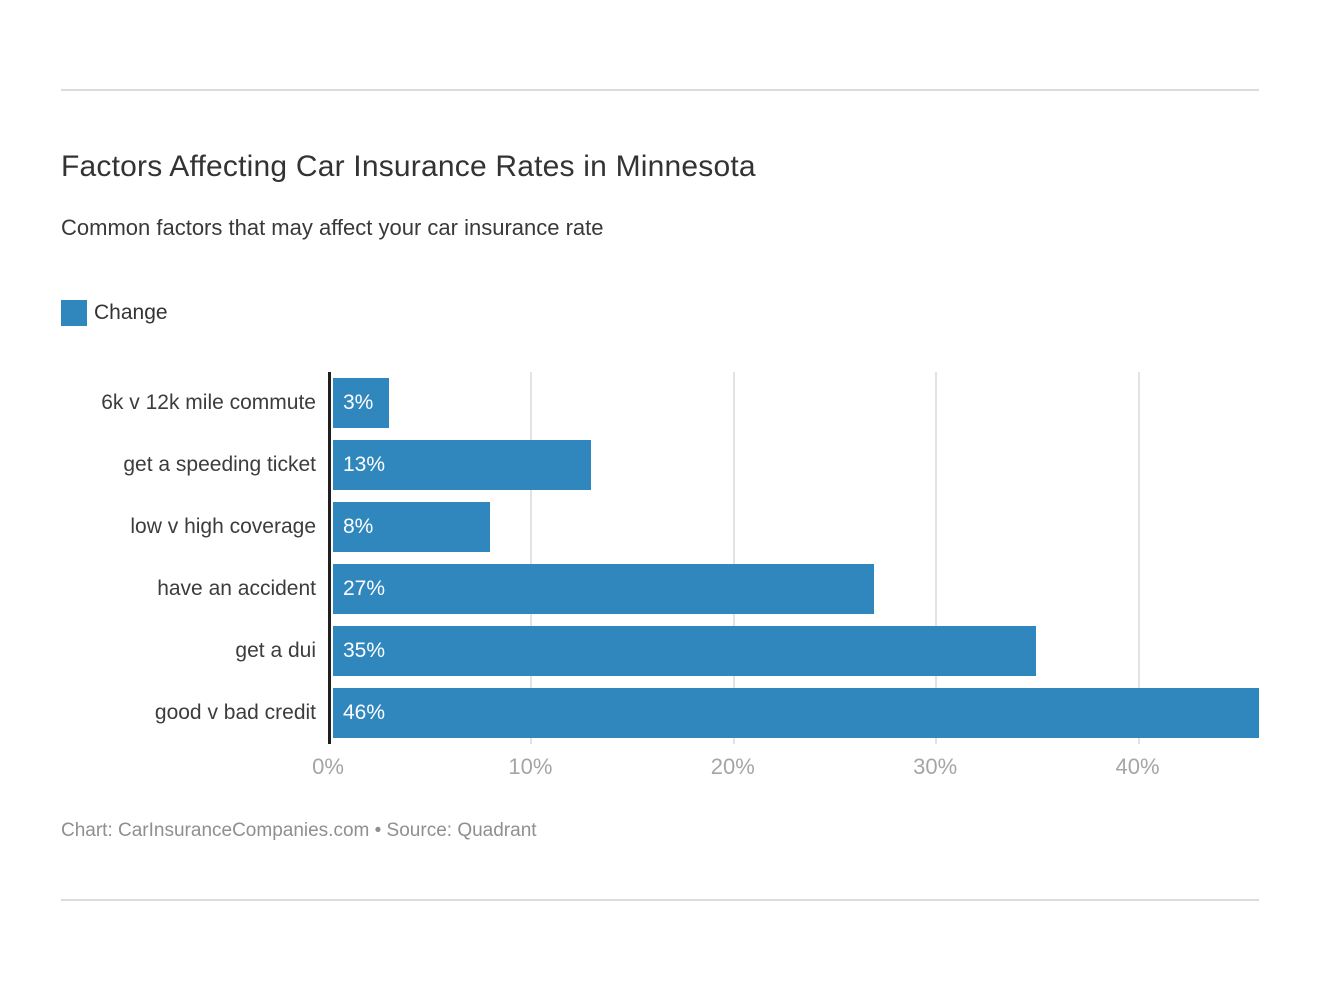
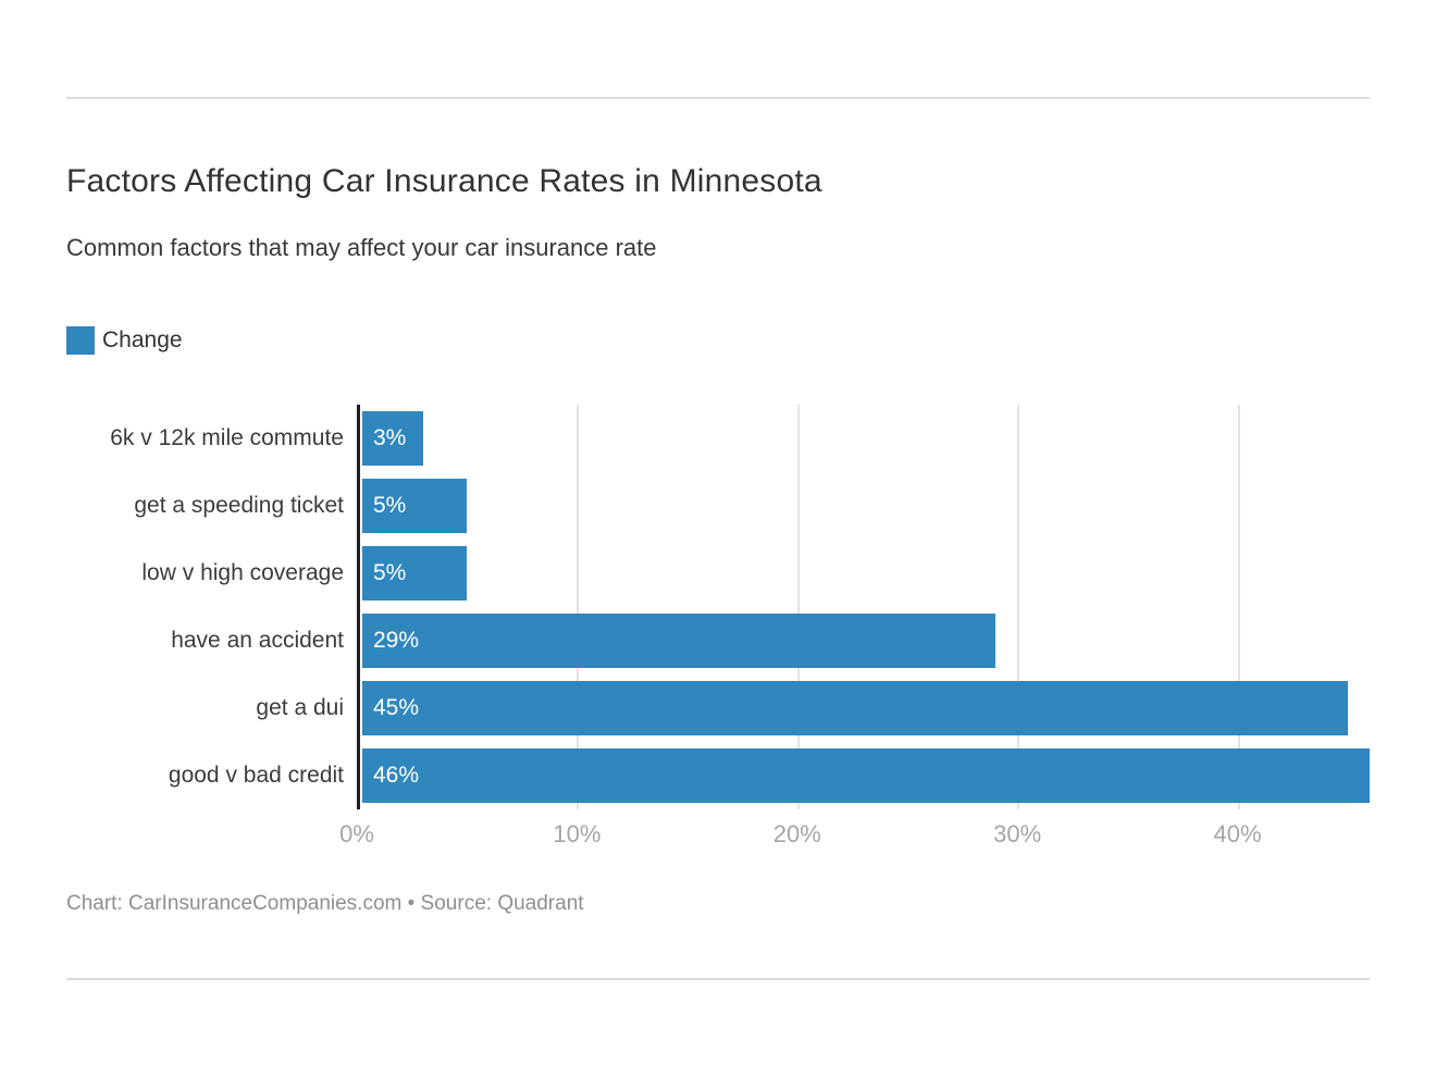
get a speeding ticket: 13% -> 5%
low v high coverage: 8% -> 5%
have an accident: 27% -> 29%
get a dui: 35% -> 45%
